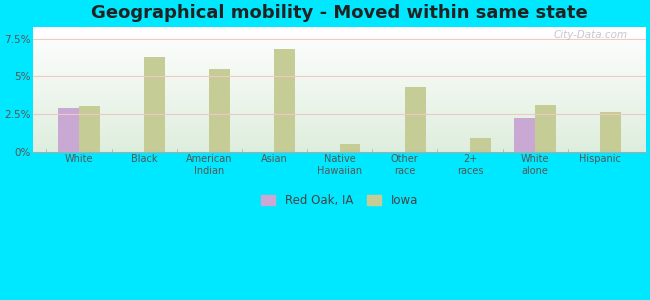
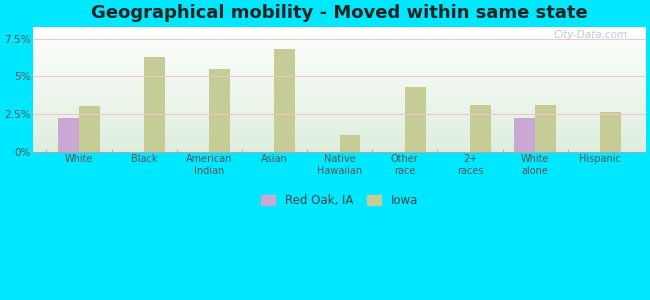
Red Oak, IA/White: 2.9% -> 2.2%
Iowa/Native Hawaiian: 0.5% -> 1.1%
Iowa/2+ races: 0.9% -> 3.1%
